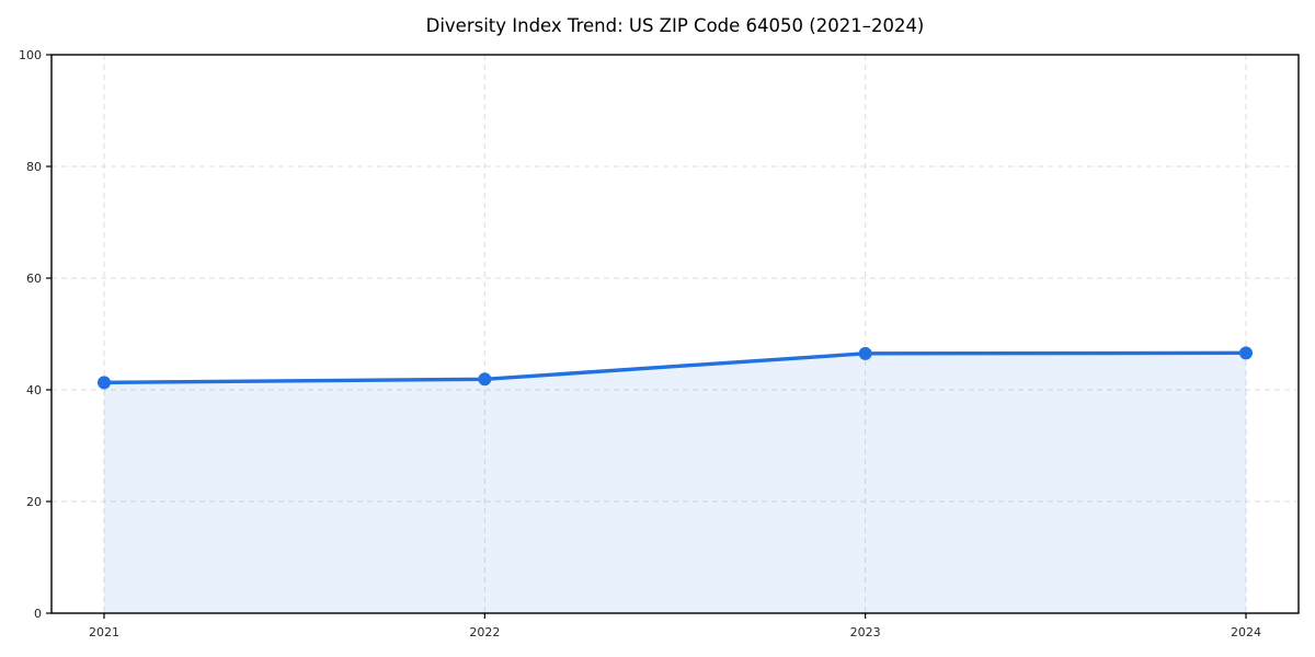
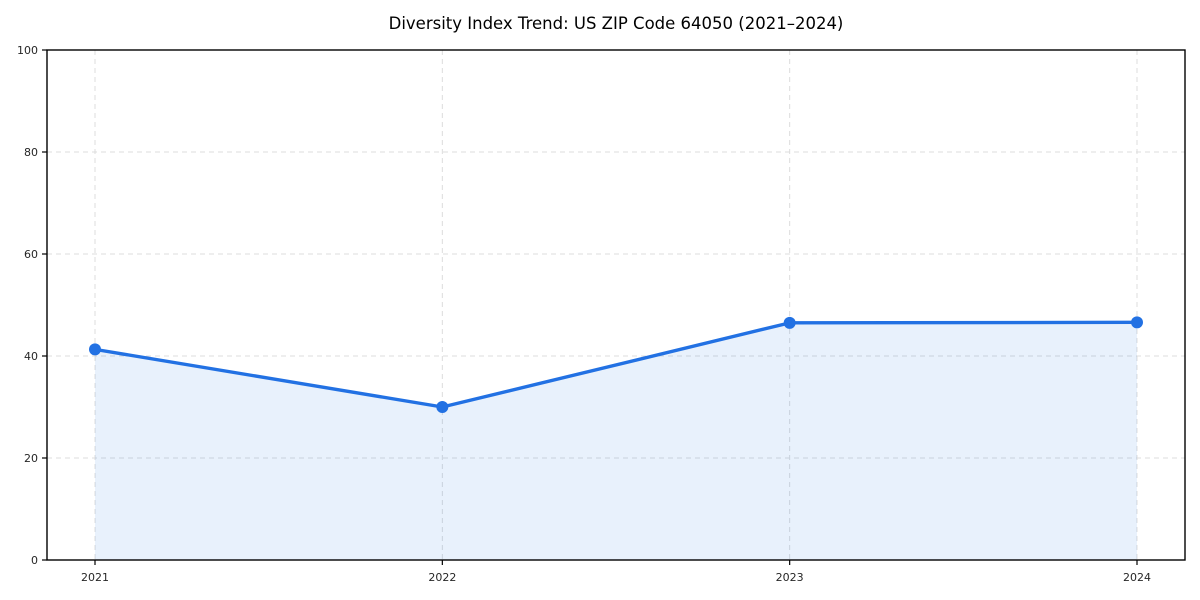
2022: 42 -> 30
